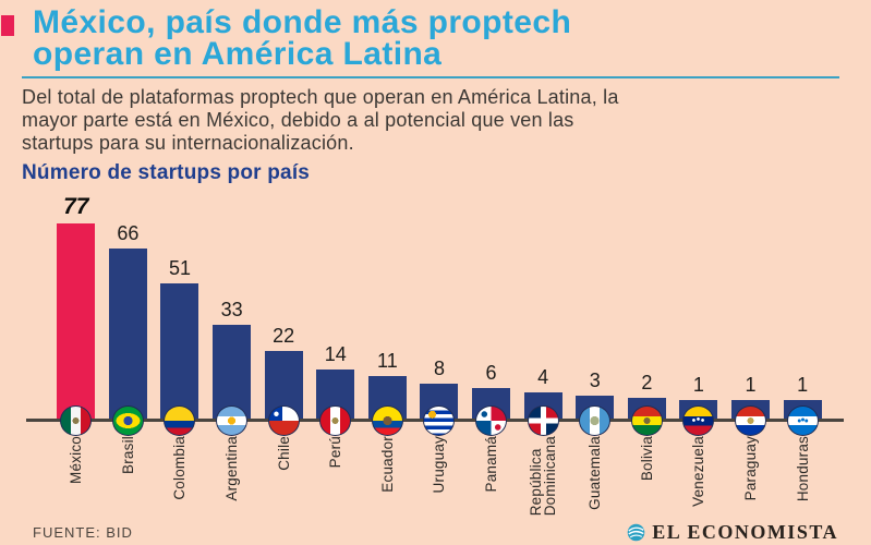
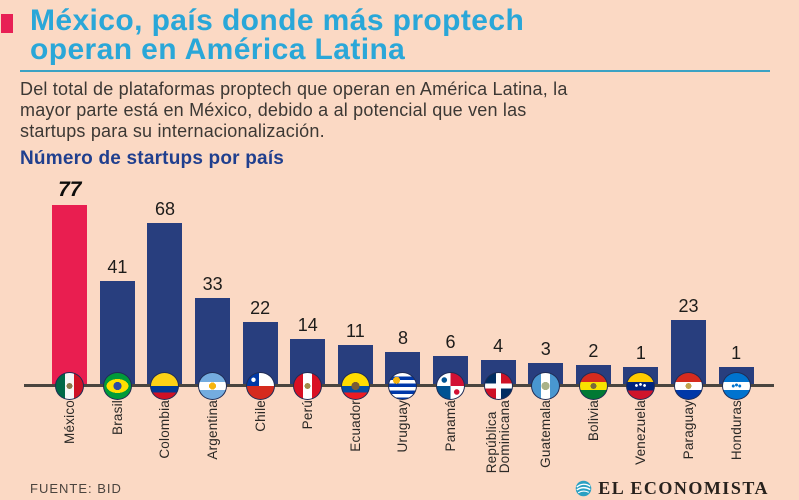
Brasil: 66 -> 41
Colombia: 51 -> 68
Paraguay: 1 -> 23
